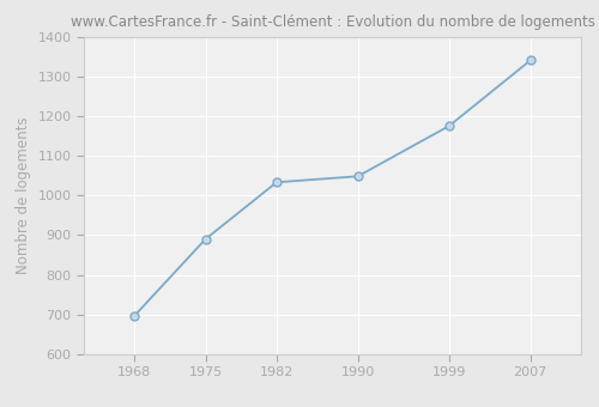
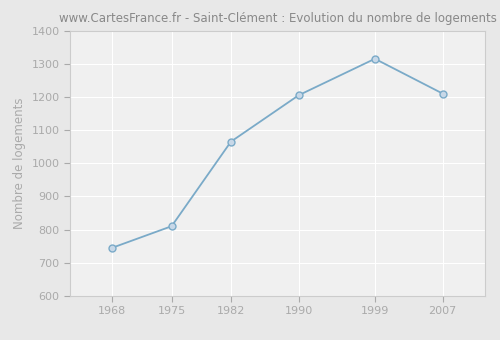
1968: 697 -> 745
1975: 890 -> 810
1982: 1033 -> 1065
1990: 1048 -> 1205
1999: 1175 -> 1315
2007: 1340 -> 1210
